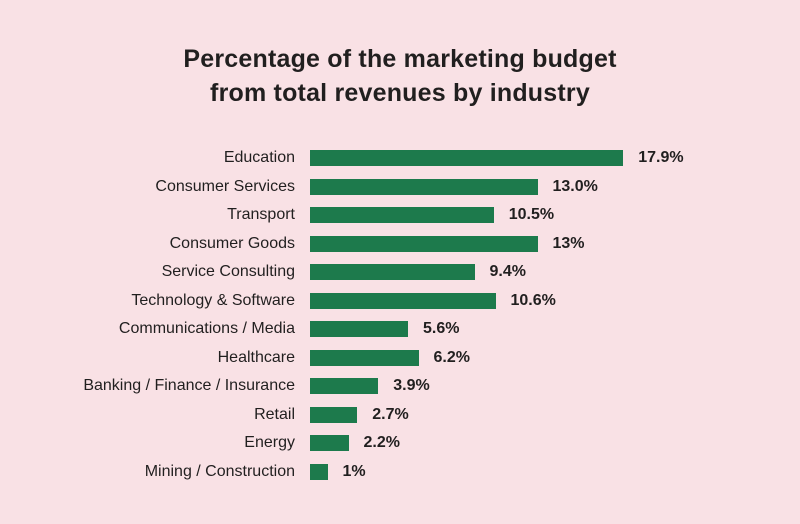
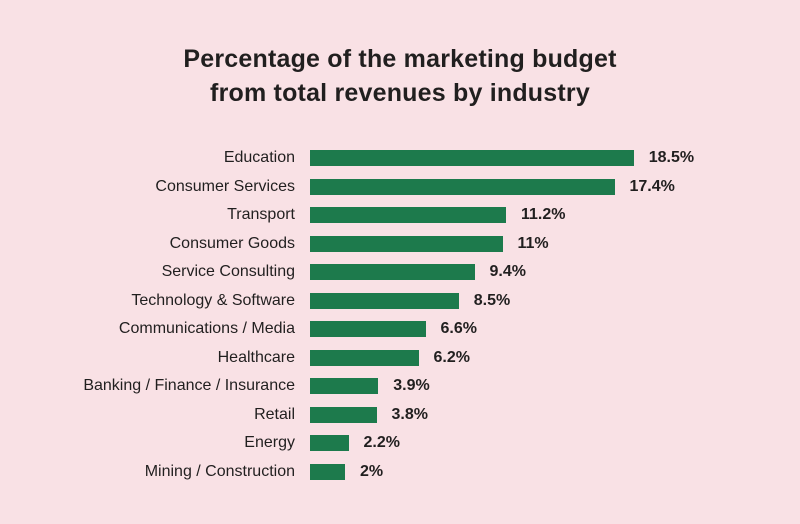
Education: 17.9% -> 18.5%
Consumer Services: 13.0% -> 17.4%
Transport: 10.5% -> 11.2%
Consumer Goods: 13% -> 11%
Technology & Software: 10.6% -> 8.5%
Communications / Media: 5.6% -> 6.6%
Retail: 2.7% -> 3.8%
Mining / Construction: 1% -> 2%
